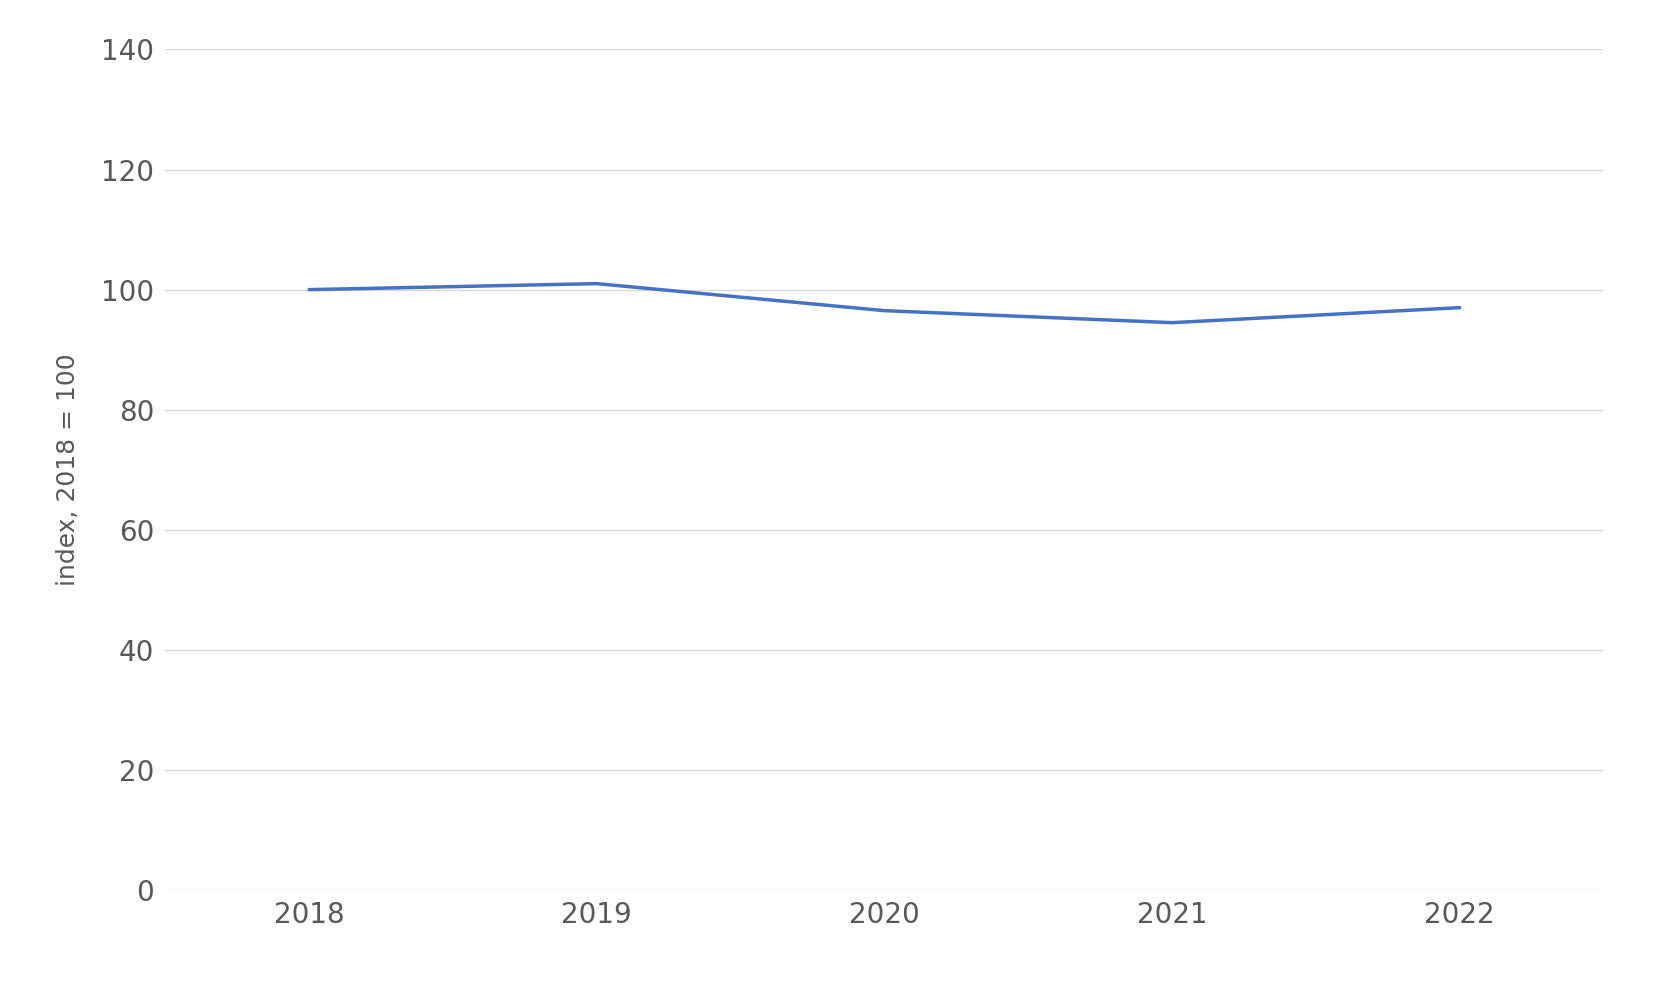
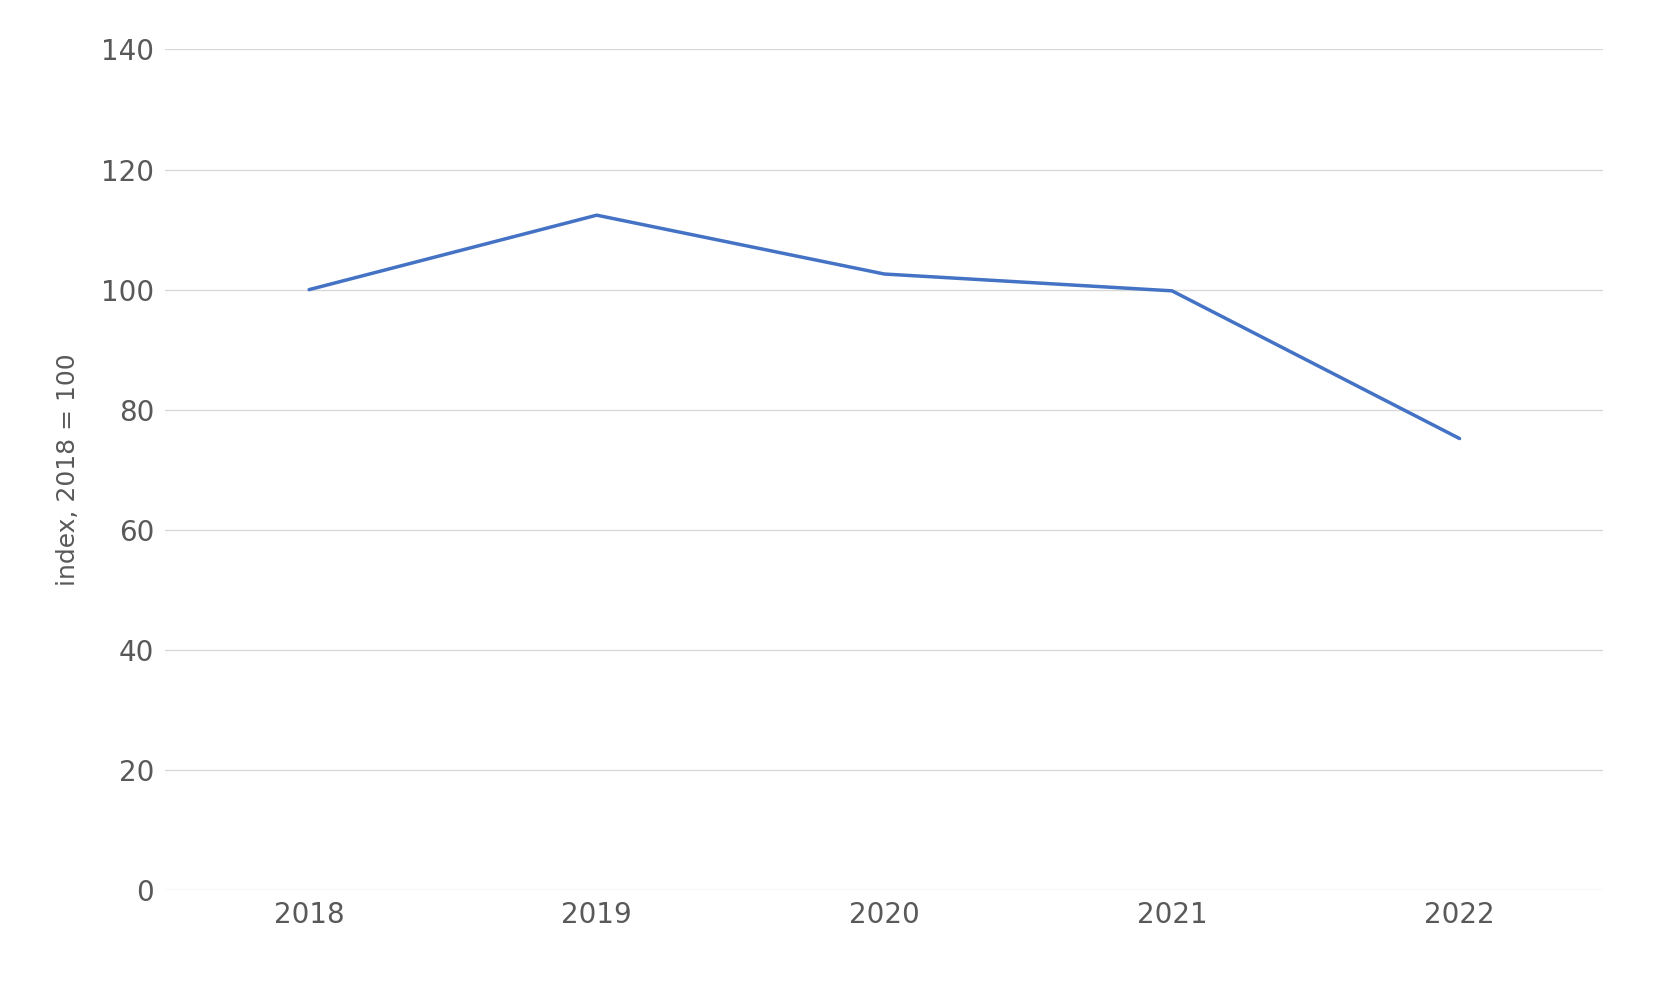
2019: 101.0 -> 112.4
2020: 96.5 -> 102.6
2021: 94.5 -> 99.8
2022: 97.0 -> 75.2
